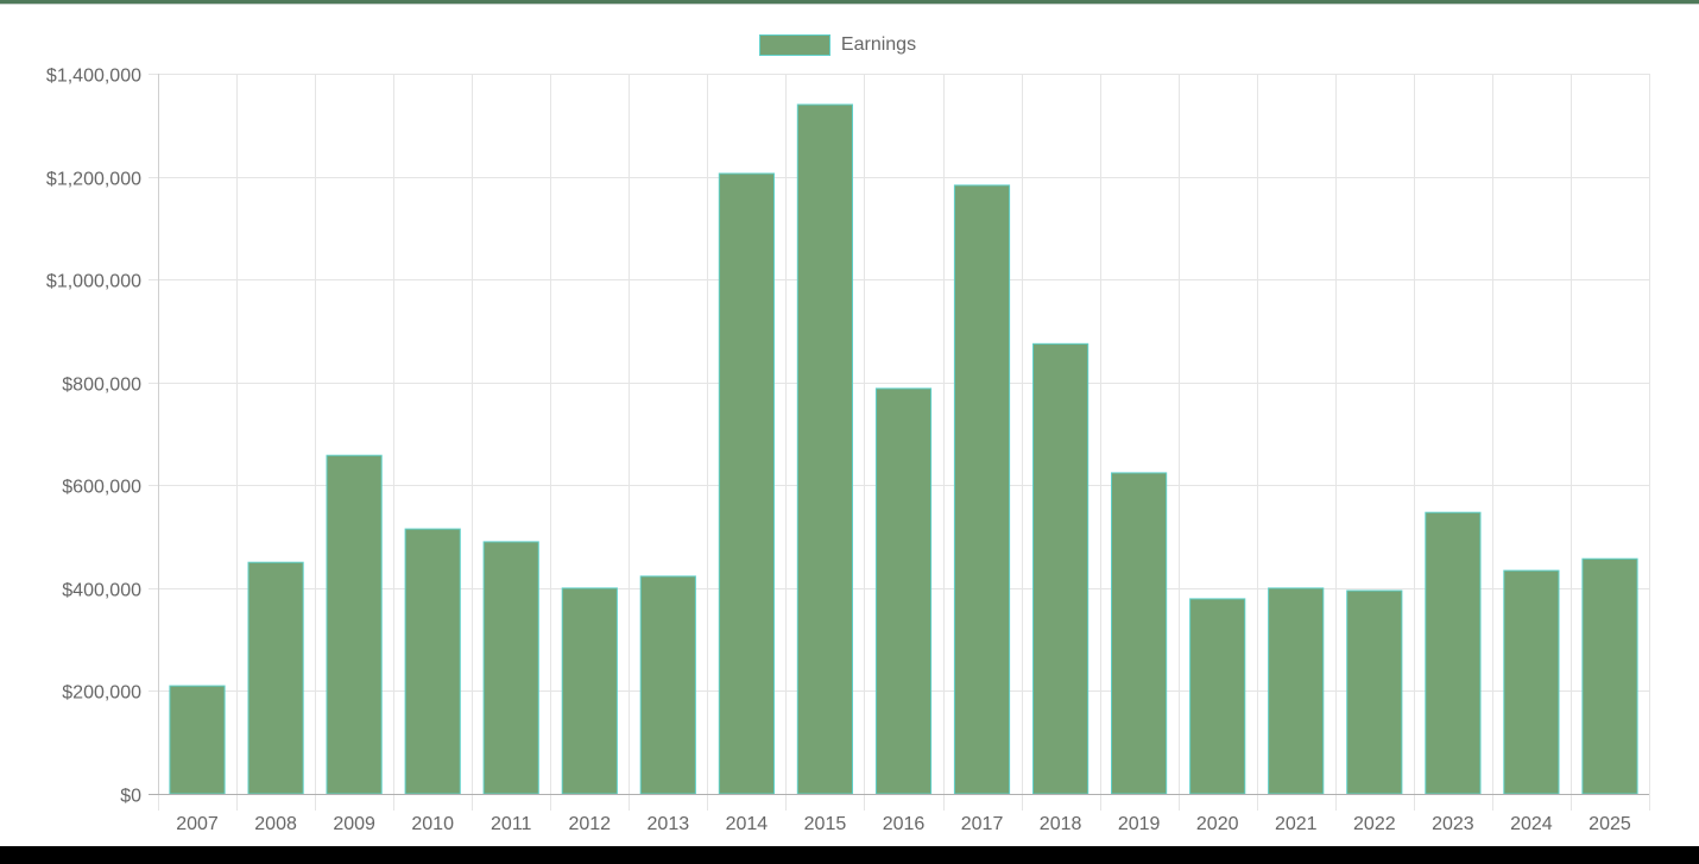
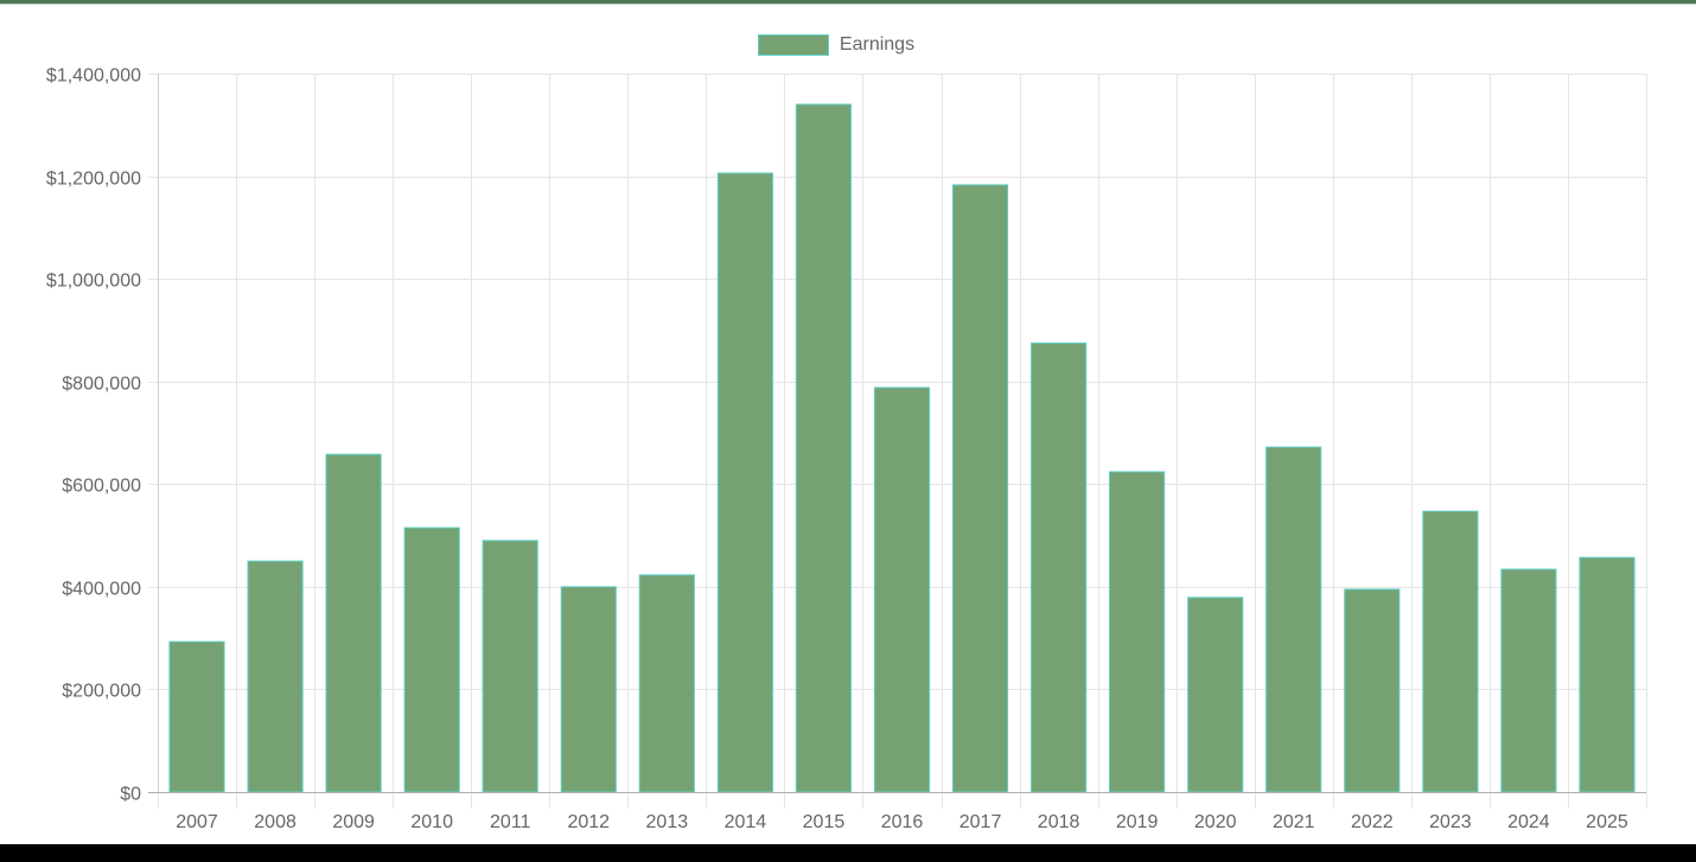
2007: $210000 -> $290000
2021: $400000 -> $670000
